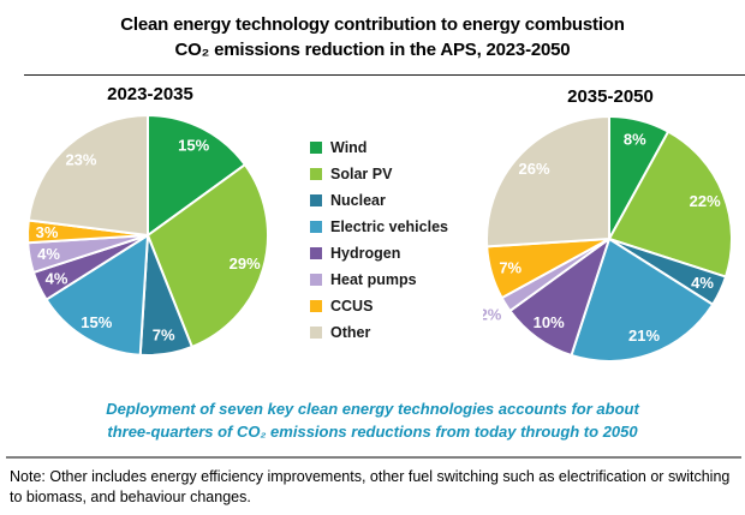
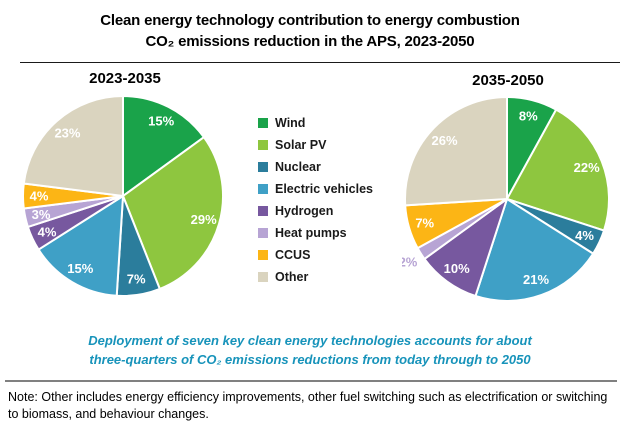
2023-2035/Heat pumps: 4% -> 3%
2023-2035/CCUS: 3% -> 4%
